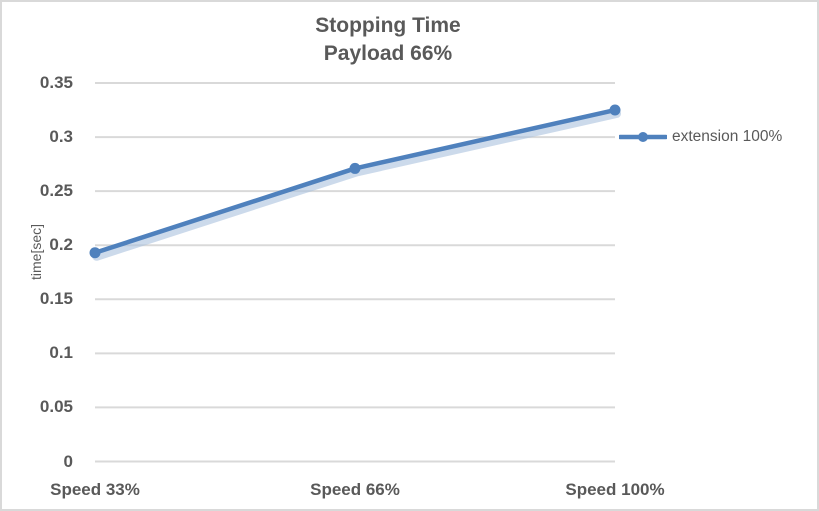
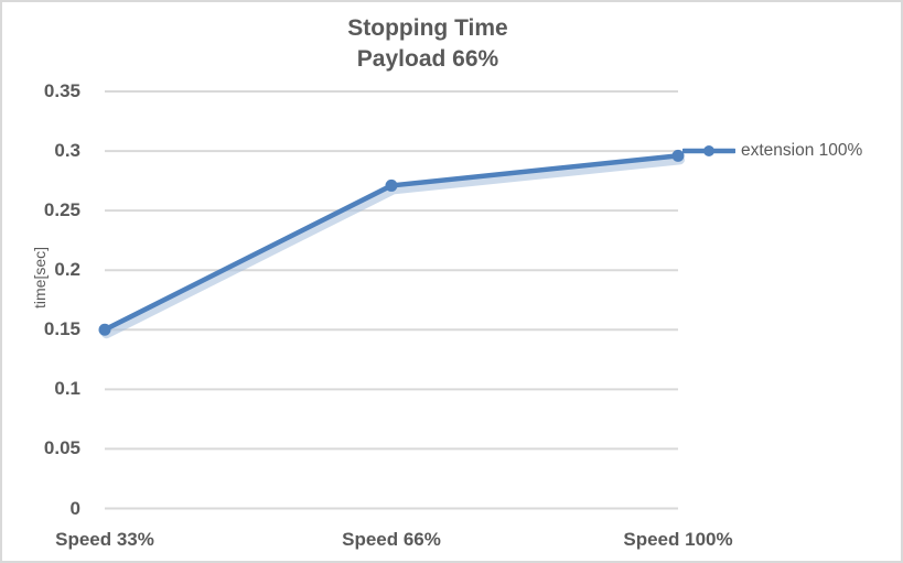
Speed 33%: 0.193 -> 0.150
Speed 100%: 0.325 -> 0.296
